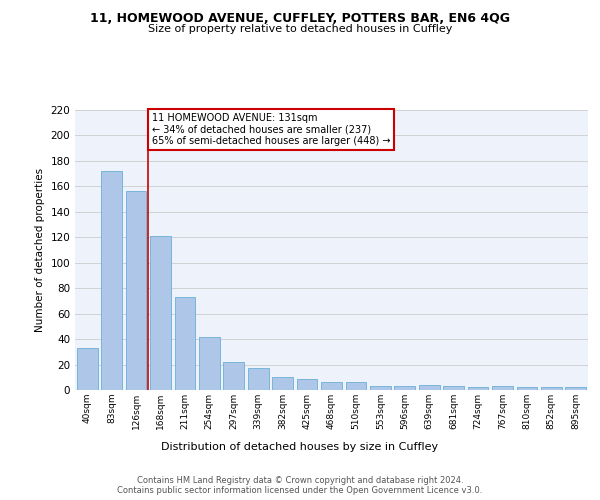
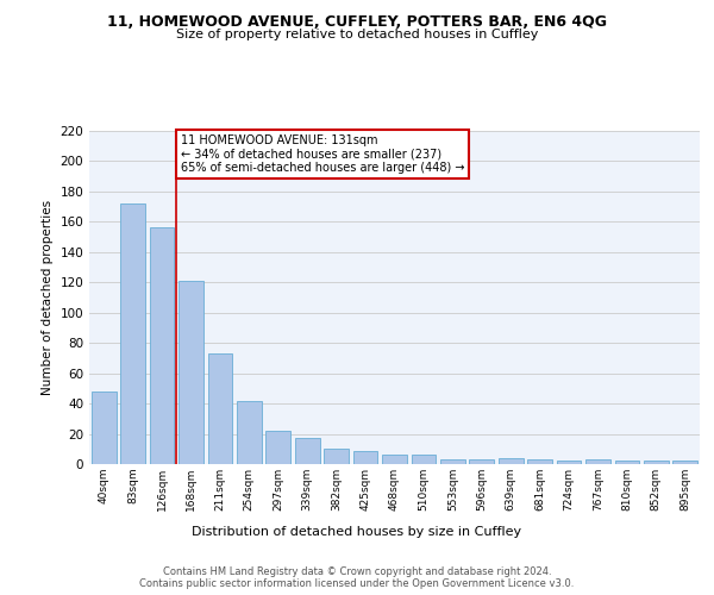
40sqm: 33 -> 48
